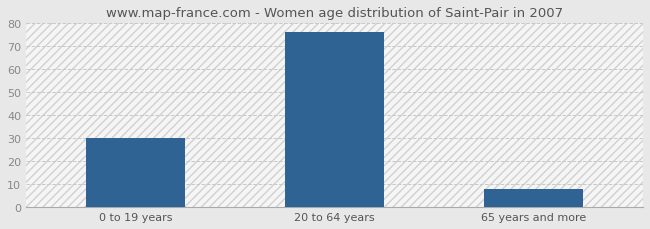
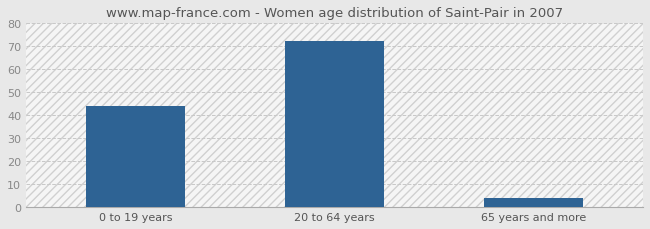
0 to 19 years: 30 -> 44
20 to 64 years: 76 -> 72
65 years and more: 8 -> 4
